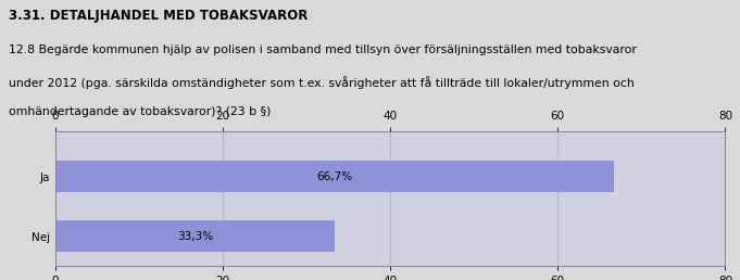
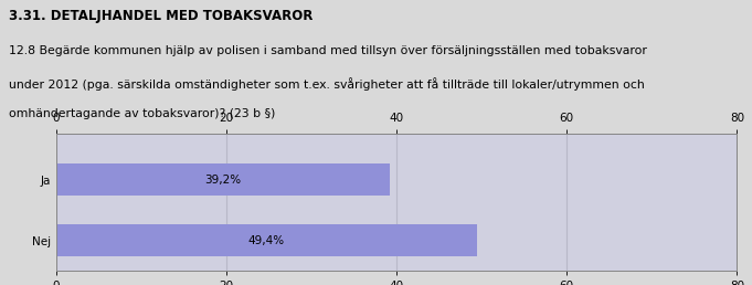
Ja: 66,7% -> 39,2%
Nej: 33,3% -> 49,4%
